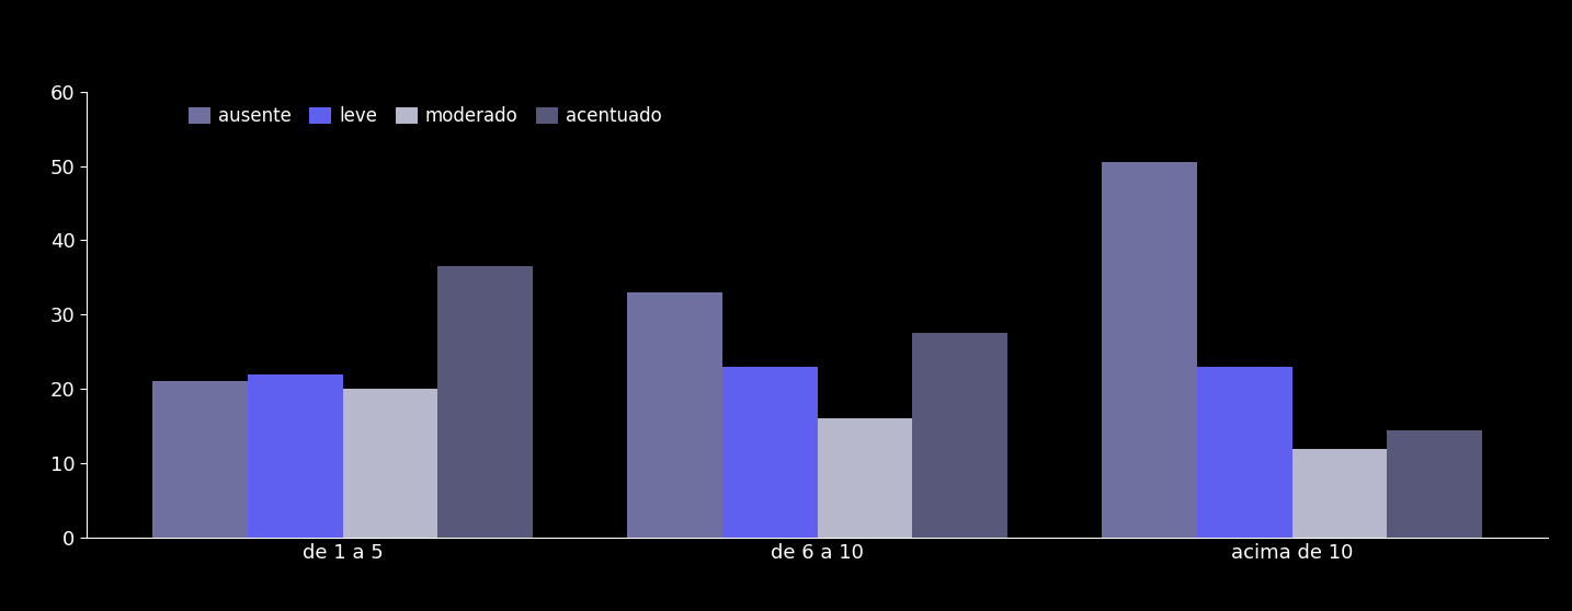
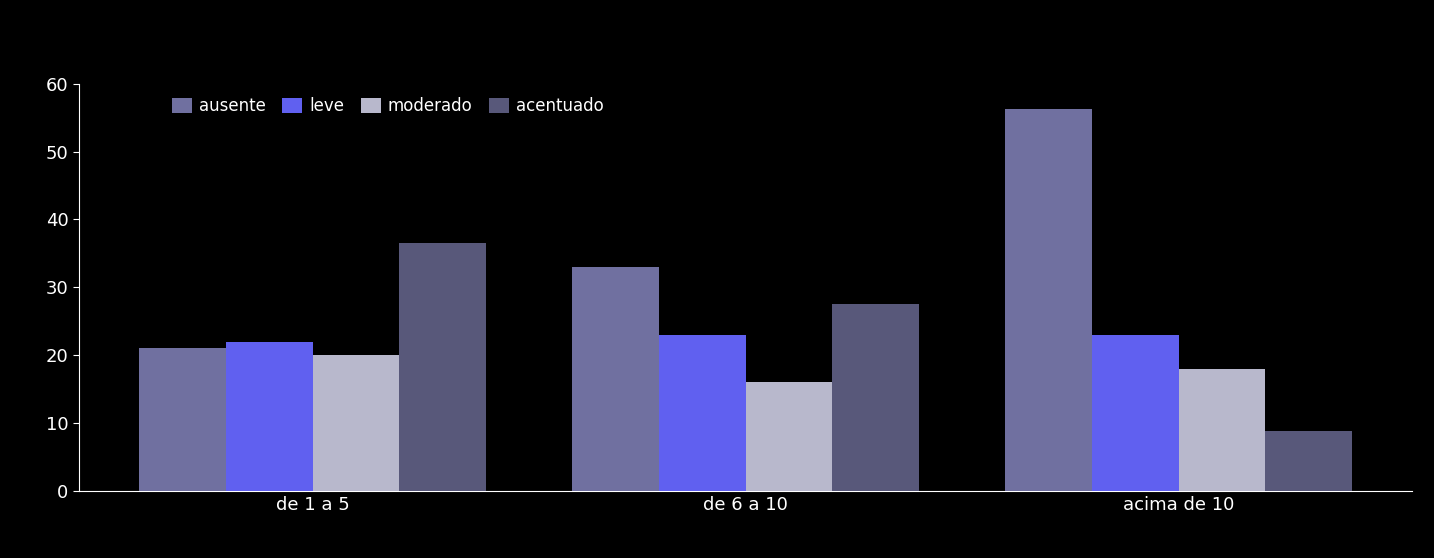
ausente/acima de 10: 50.5 -> 56.2
moderado/acima de 10: 12 -> 18
acentuado/acima de 10: 14.5 -> 8.8
